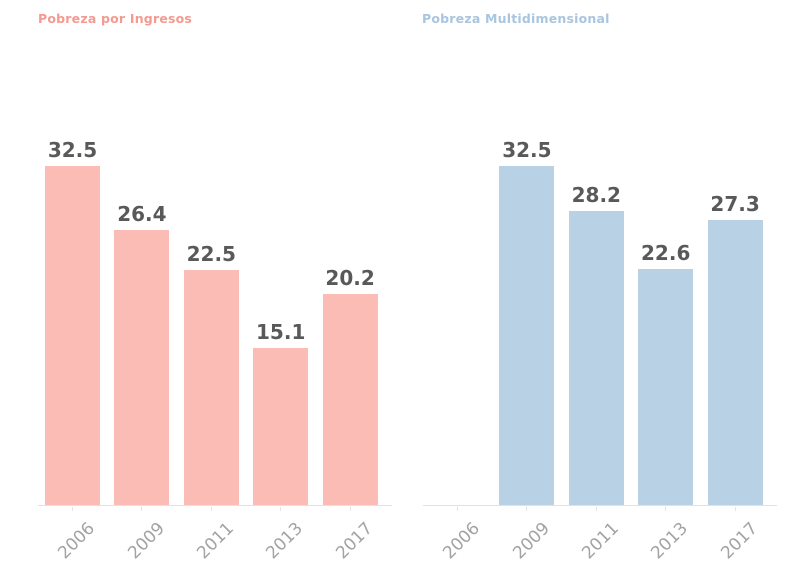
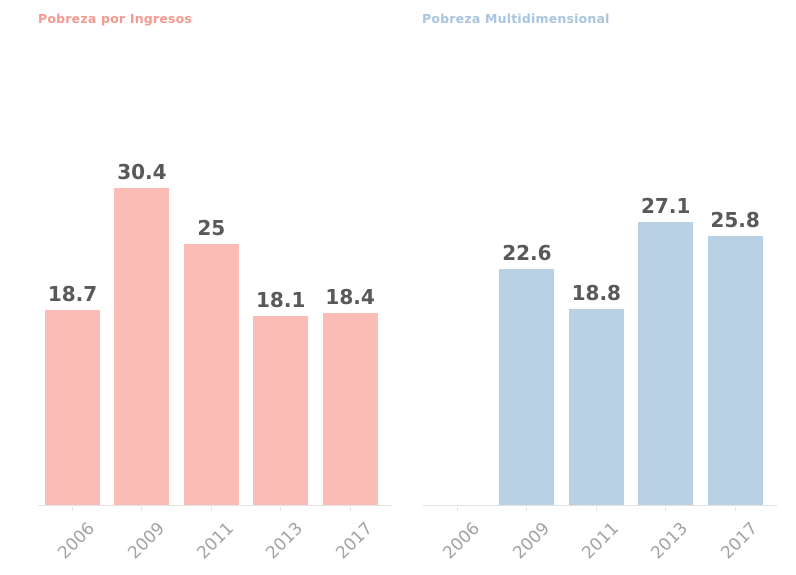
Pobreza por Ingresos/2006: 32.5 -> 18.7
Pobreza por Ingresos/2009: 26.4 -> 30.4
Pobreza por Ingresos/2011: 22.5 -> 25
Pobreza por Ingresos/2013: 15.1 -> 18.1
Pobreza por Ingresos/2017: 20.2 -> 18.4
Pobreza Multidimensional/2009: 32.5 -> 22.6
Pobreza Multidimensional/2011: 28.2 -> 18.8
Pobreza Multidimensional/2013: 22.6 -> 27.1
Pobreza Multidimensional/2017: 27.3 -> 25.8
